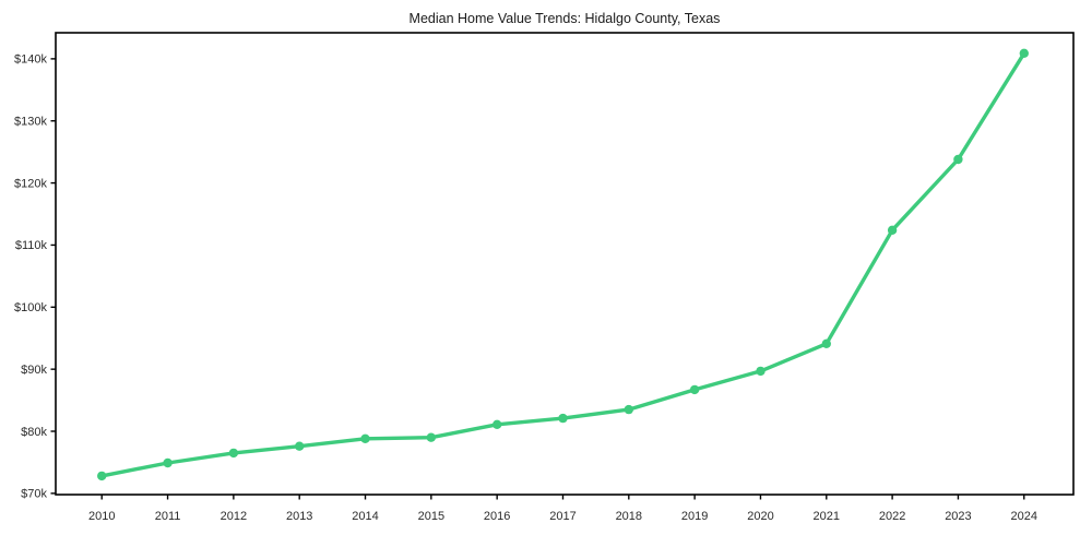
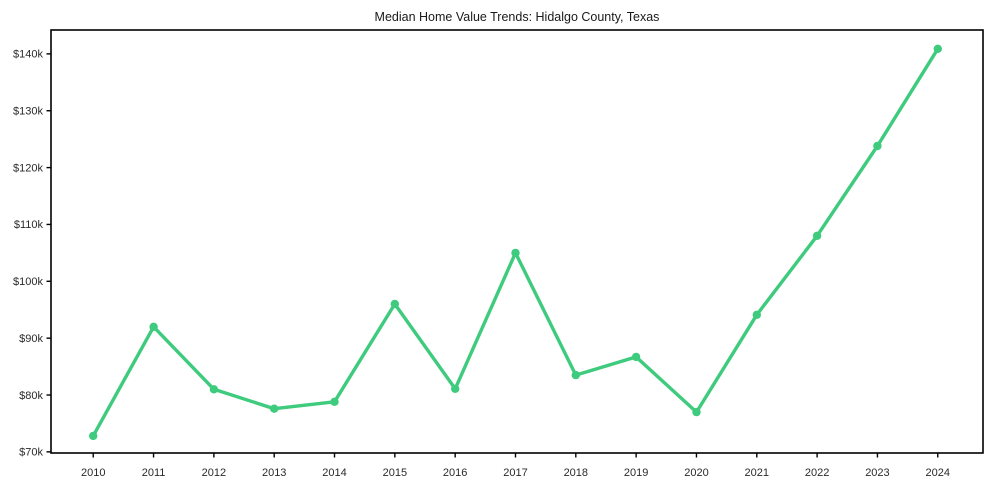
2011: $75k -> $92k
2012: $76k -> $81k
2015: $79k -> $96k
2017: $82k -> $105k
2020: $90k -> $77k
2022: $112k -> $108k
